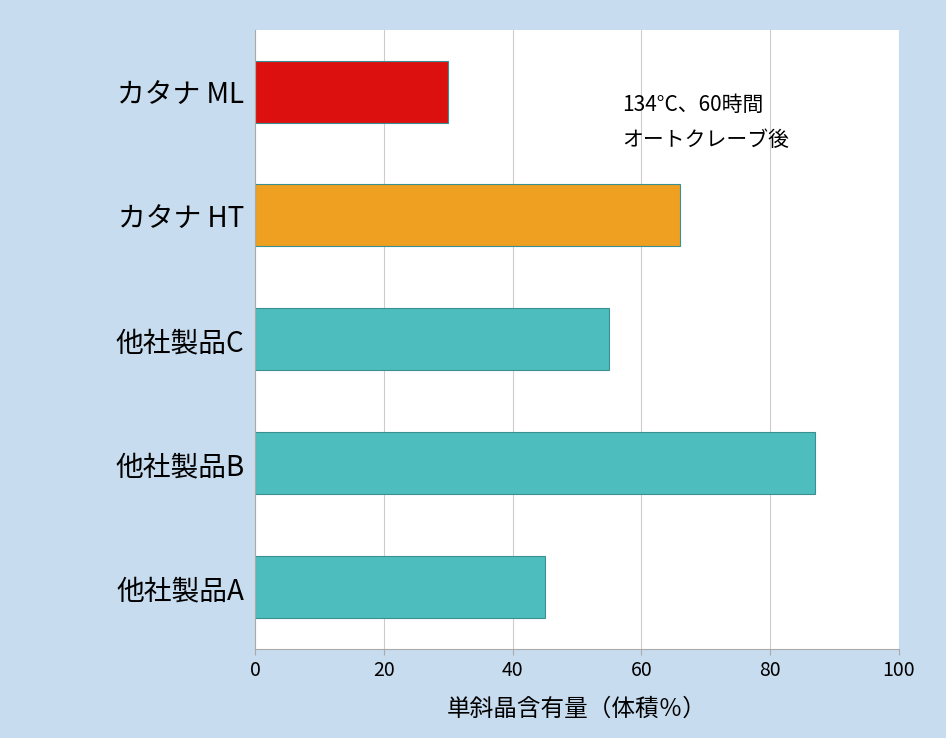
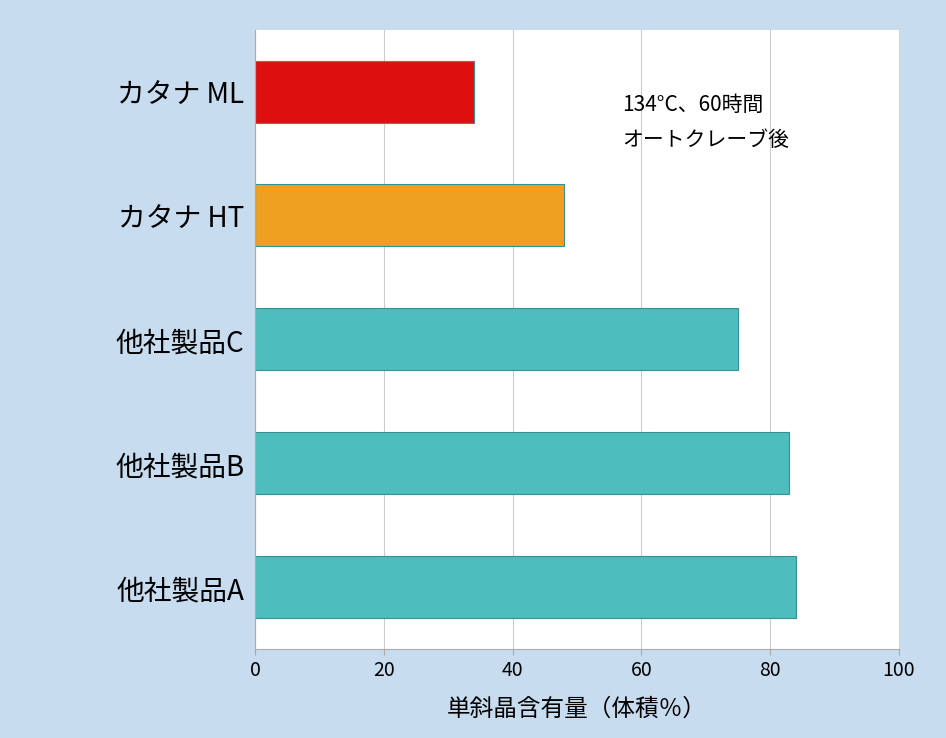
カタナ ML: 30 -> 34
カタナ HT: 66 -> 48
他社製品C: 55 -> 75
他社製品B: 87 -> 83
他社製品A: 45 -> 84
